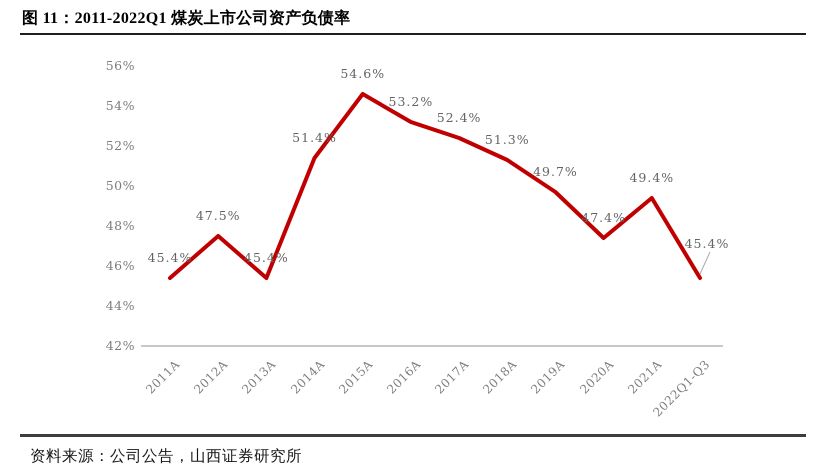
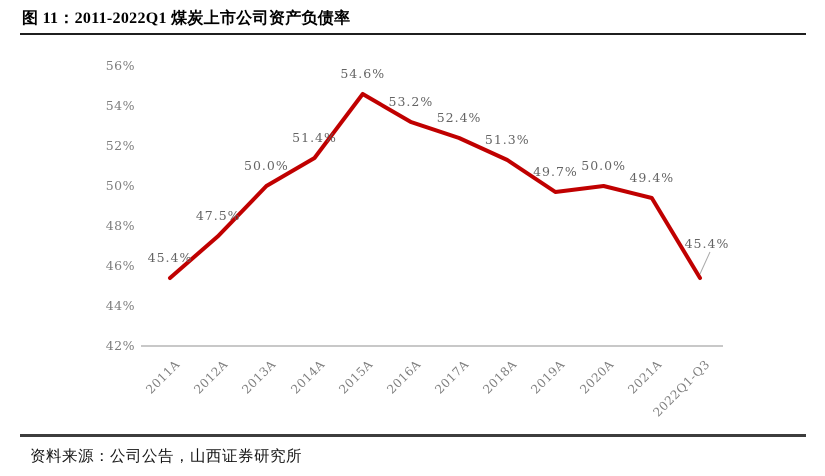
2013A: 45.4% -> 50.0%
2020A: 47.4% -> 50.0%
